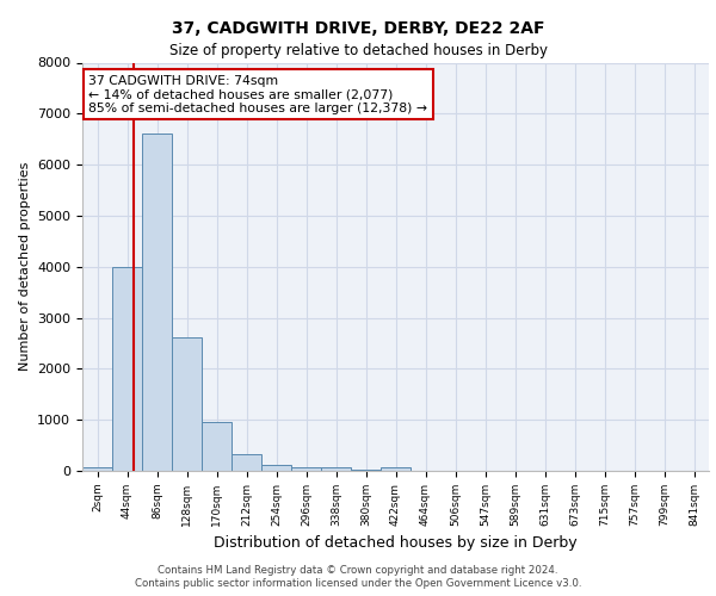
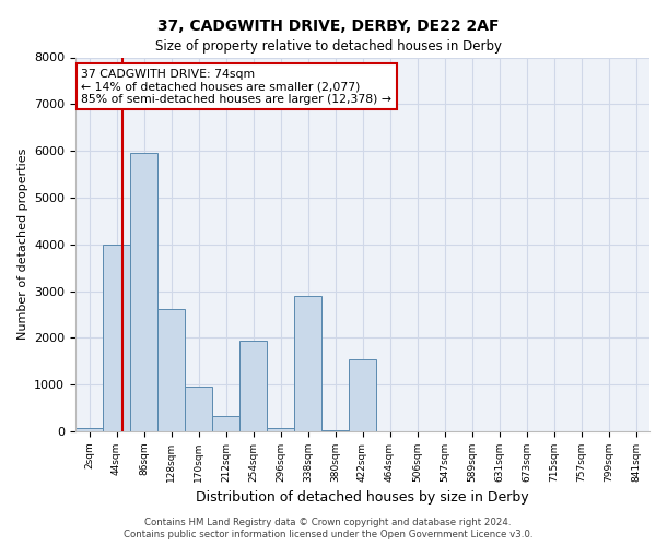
86sqm: 6600 -> 5950
254sqm: 120 -> 1950
338sqm: 60 -> 2900
422sqm: 60 -> 1550
